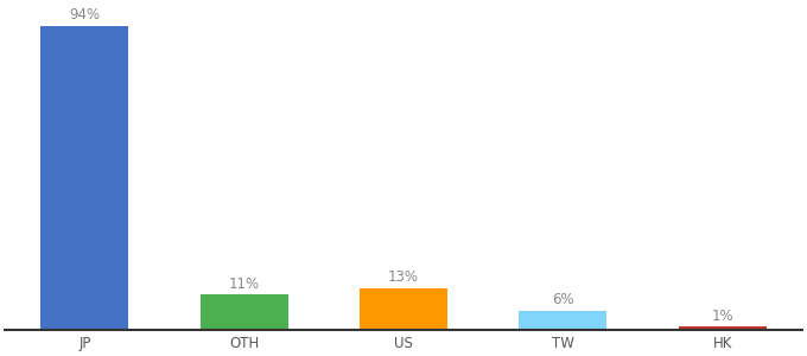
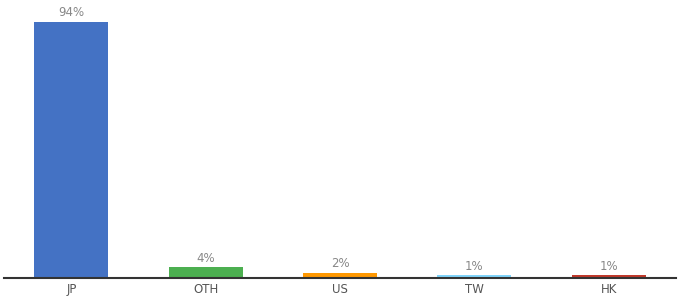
OTH: 11% -> 4%
US: 13% -> 2%
TW: 6% -> 1%
